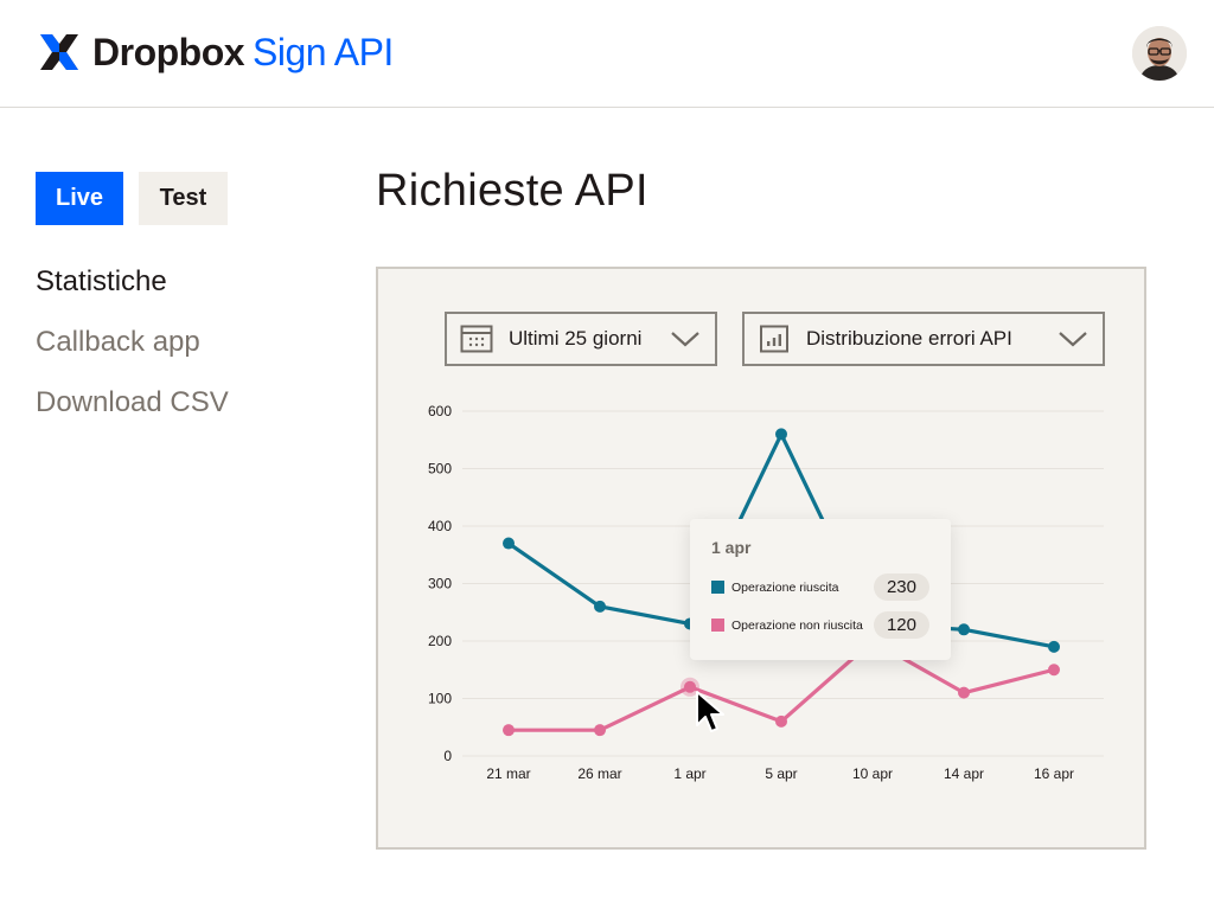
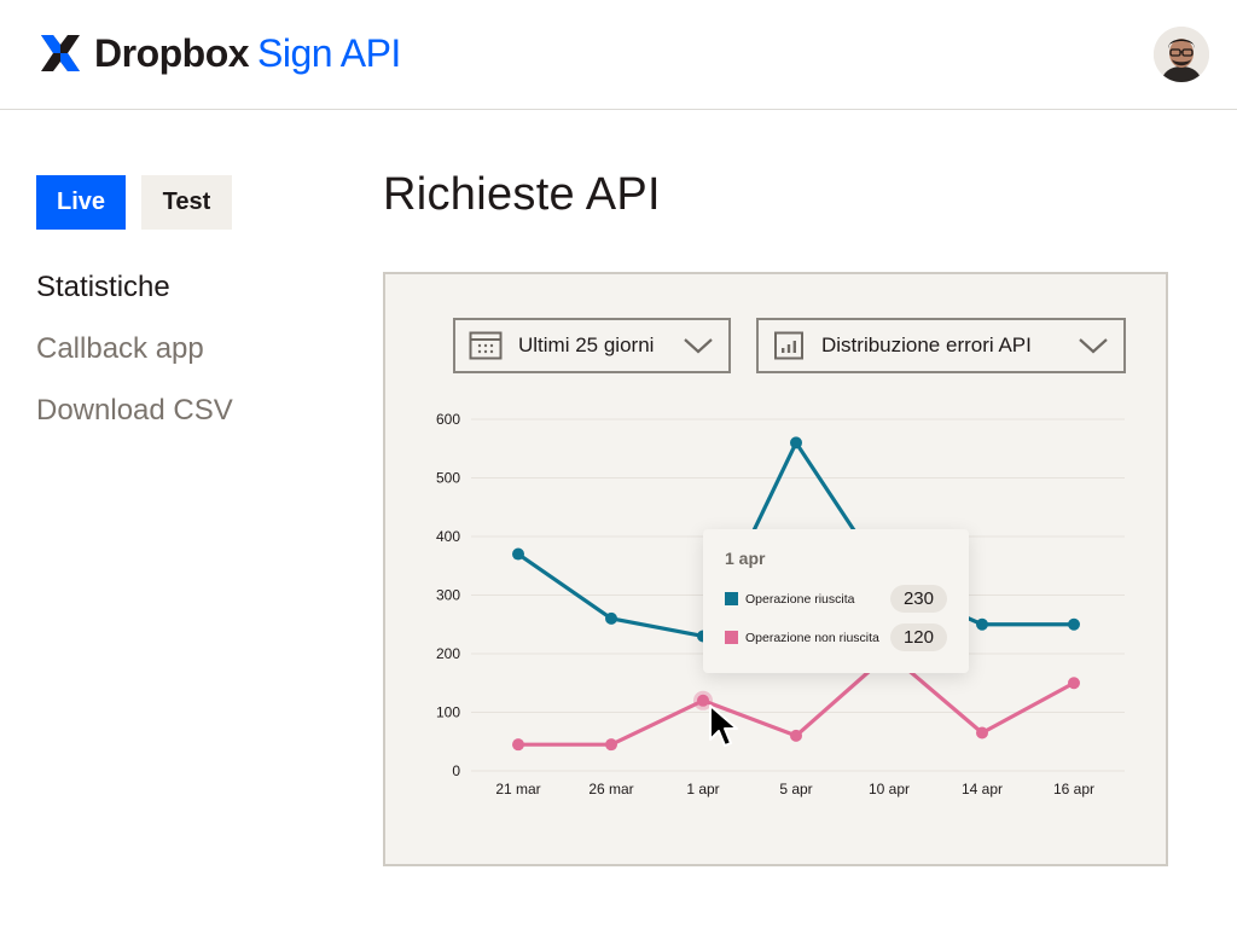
Operazione riuscita/10 apr: 230 -> 320
Operazione riuscita/14 apr: 220 -> 250
Operazione non riuscita/14 apr: 110 -> 60
Operazione riuscita/16 apr: 190 -> 250
